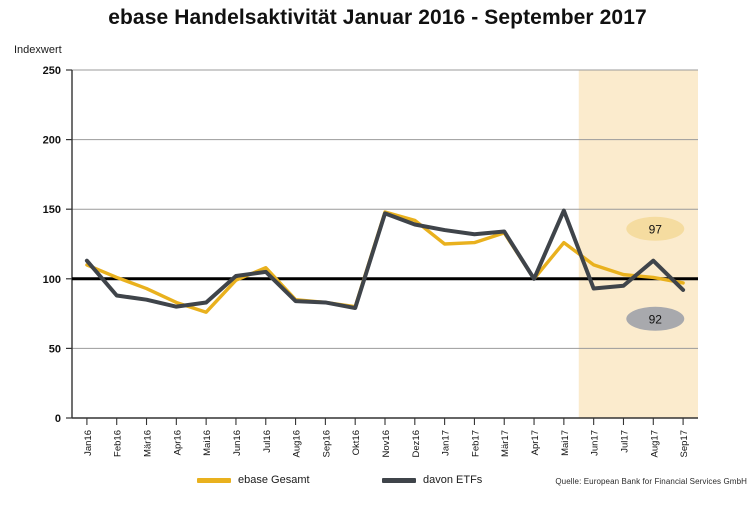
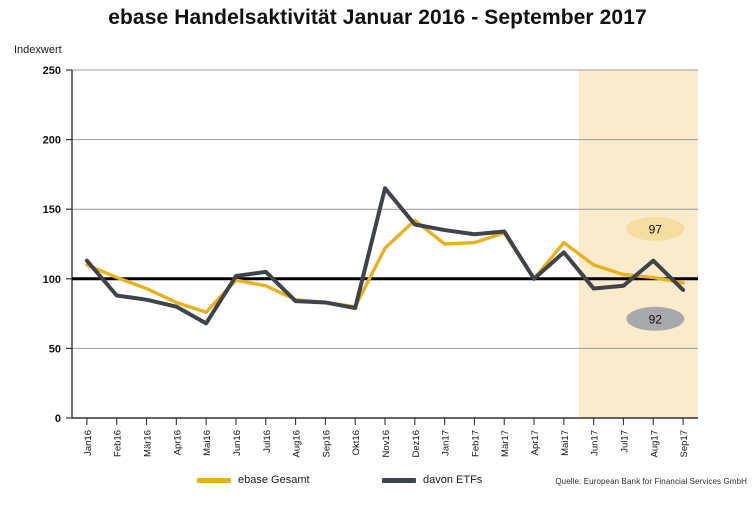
davon ETFs/Mai16: 83 -> 68
ebase Gesamt/Jul16: 108 -> 95
ebase Gesamt/Nov16: 148 -> 122
davon ETFs/Nov16: 147 -> 165
davon ETFs/Mai17: 149 -> 119
